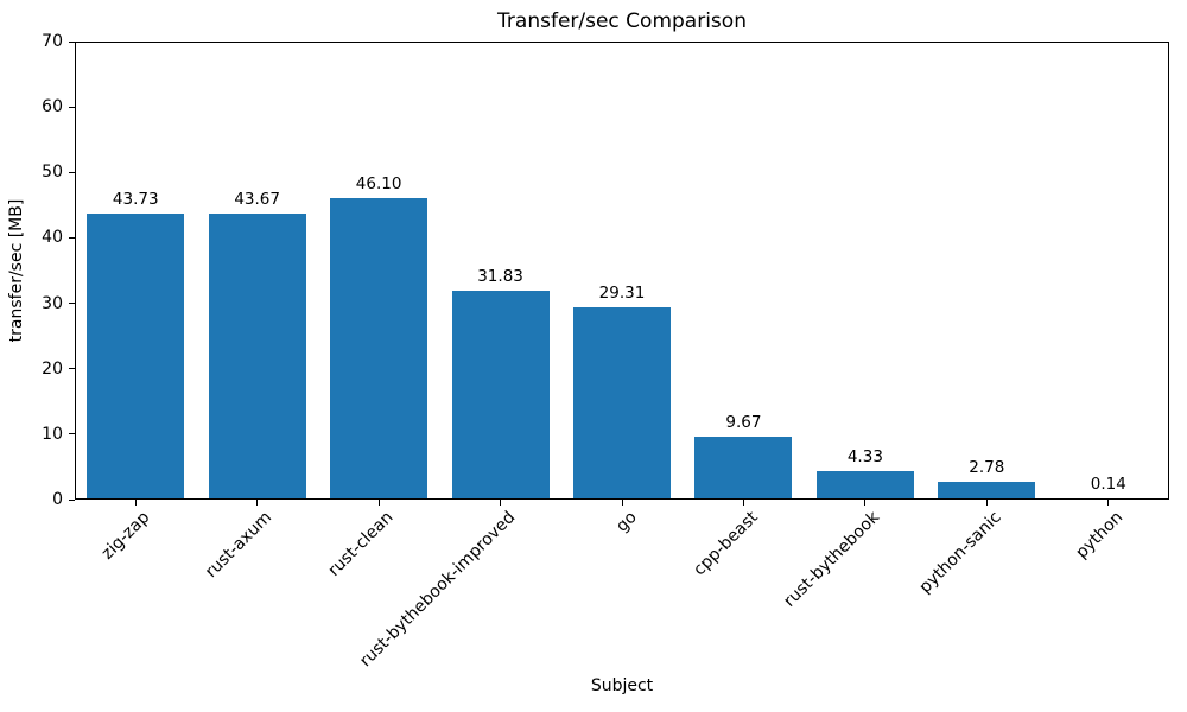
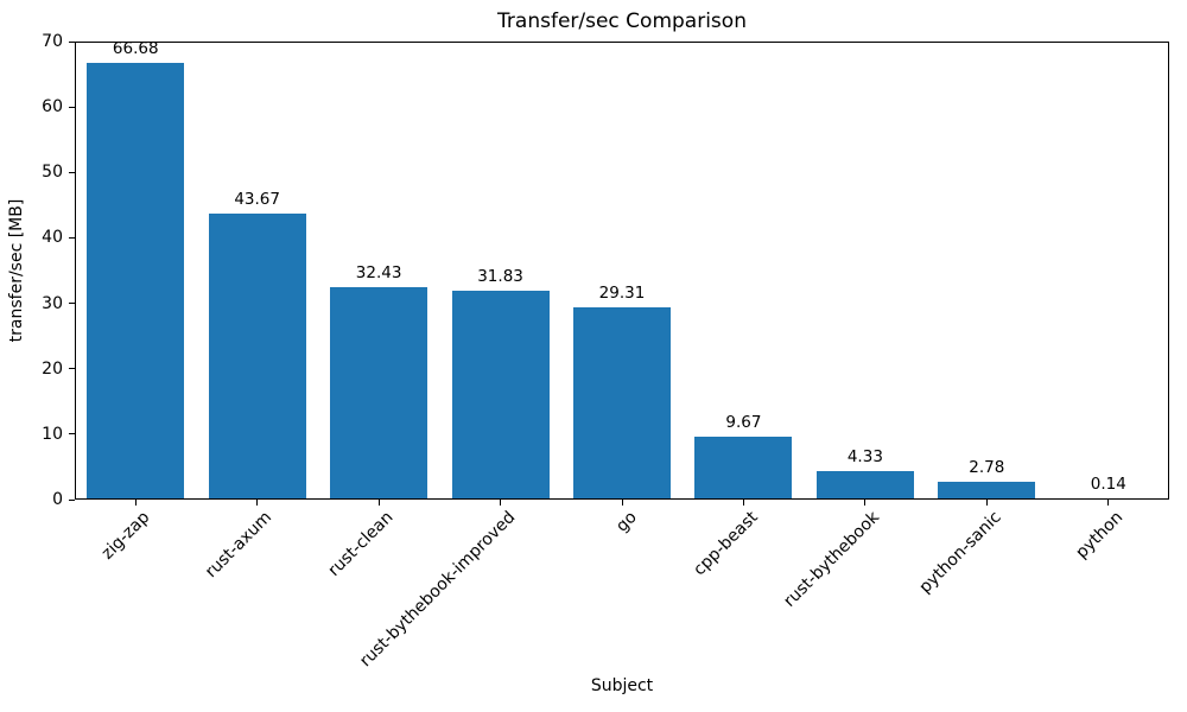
zig-zap: 43.73 -> 66.68
rust-clean: 46.10 -> 32.43
